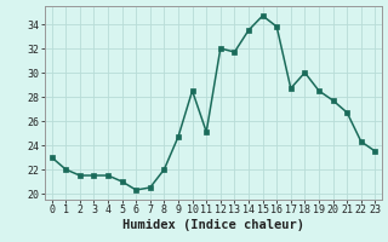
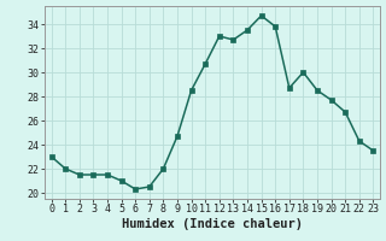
11: 25.1 -> 30.7
12: 32.0 -> 33.0
13: 31.7 -> 32.7
